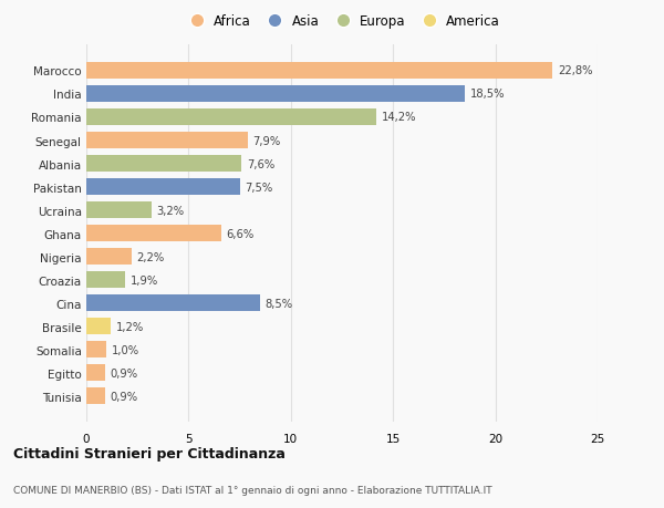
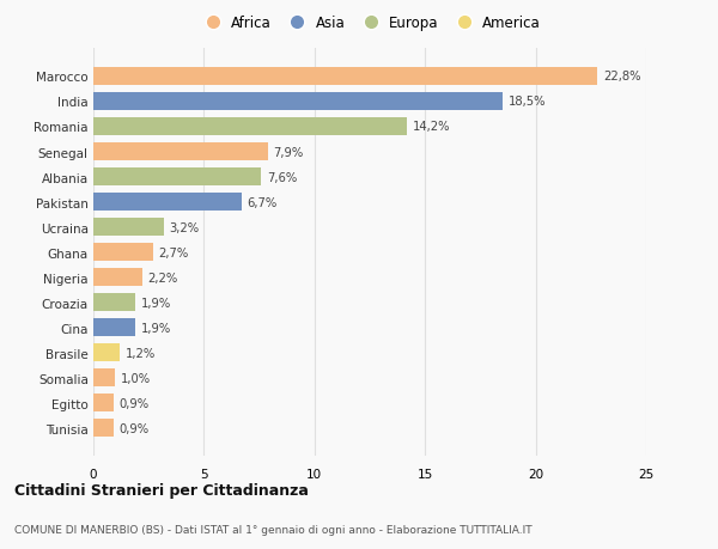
Pakistan: 7,5% -> 6,7%
Ghana: 6,6% -> 2,7%
Cina: 8,5% -> 1,9%
